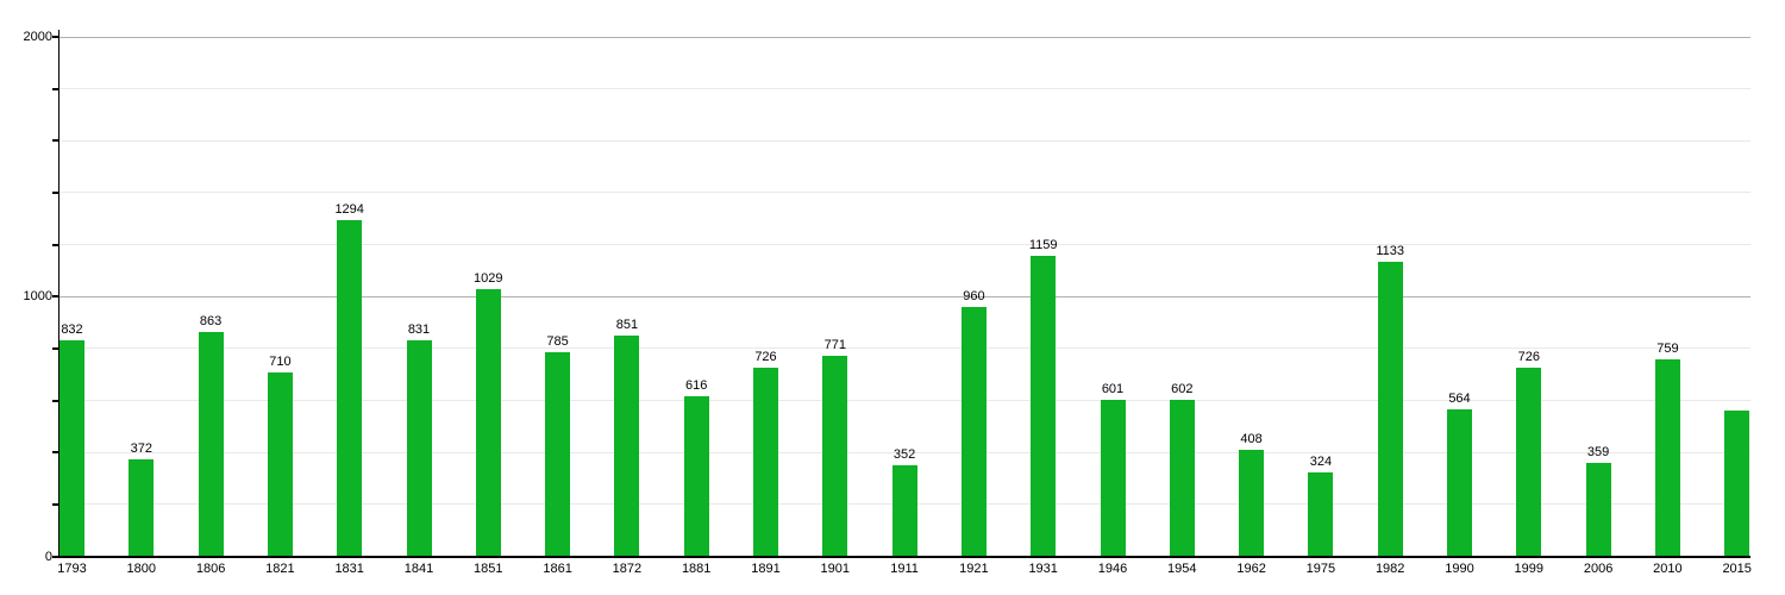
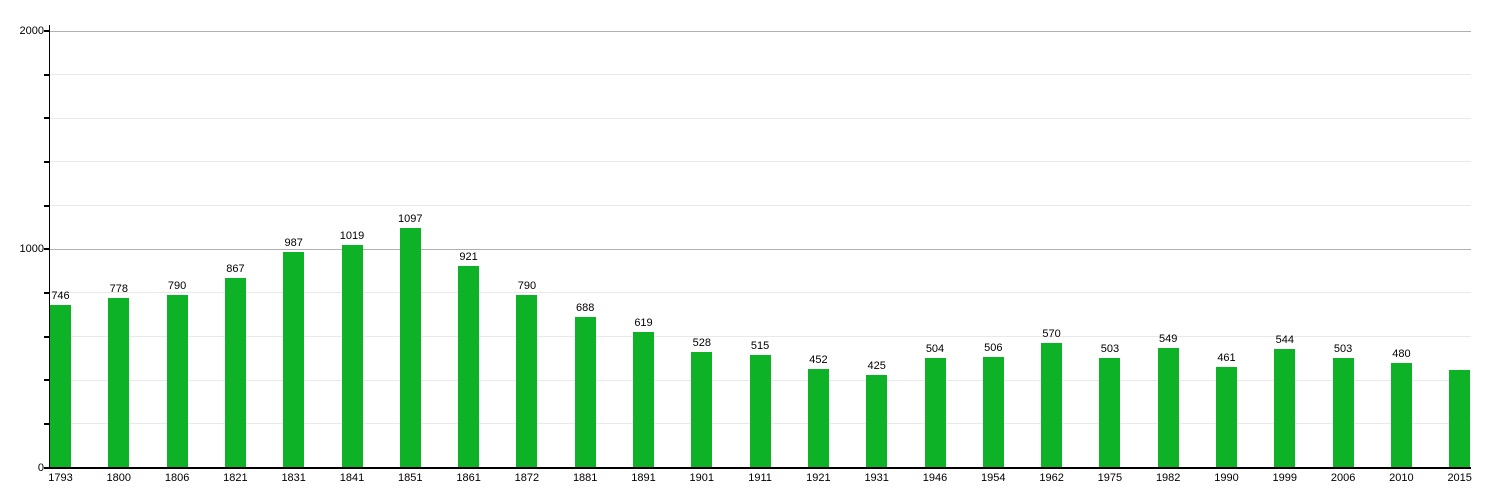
1793: 832 -> 746
1800: 372 -> 778
1806: 863 -> 790
1821: 710 -> 867
1831: 1294 -> 987
1841: 831 -> 1019
1851: 1029 -> 1097
1861: 785 -> 921
1872: 851 -> 790
1881: 616 -> 688
1891: 726 -> 619
1901: 771 -> 528
1911: 352 -> 515
1921: 960 -> 452
1931: 1159 -> 425
1946: 601 -> 504
1954: 602 -> 506
1962: 408 -> 570
1975: 324 -> 503
1982: 1133 -> 549
1990: 564 -> 461
1999: 726 -> 544
2006: 359 -> 503
2010: 759 -> 480
2015: 560 -> 440
